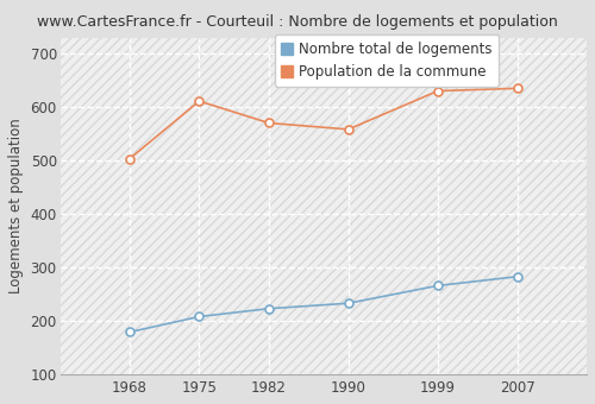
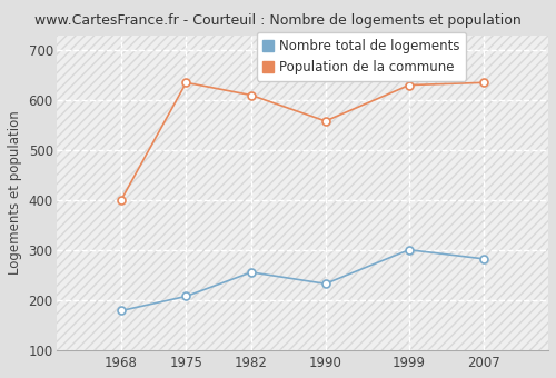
Population de la commune/1968: 503 -> 400
Population de la commune/1975: 611 -> 635
Nombre total de logements/1982: 222 -> 255
Population de la commune/1982: 570 -> 610
Nombre total de logements/1999: 265 -> 300
